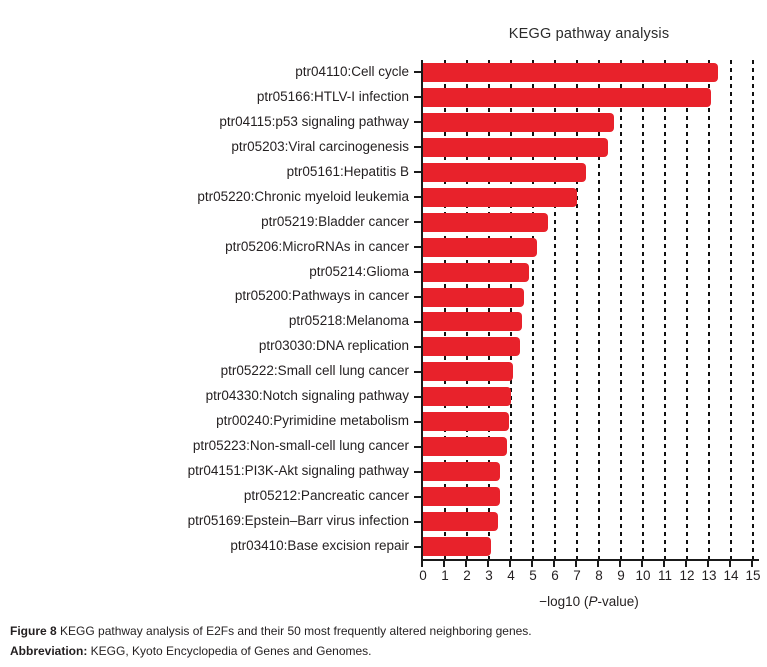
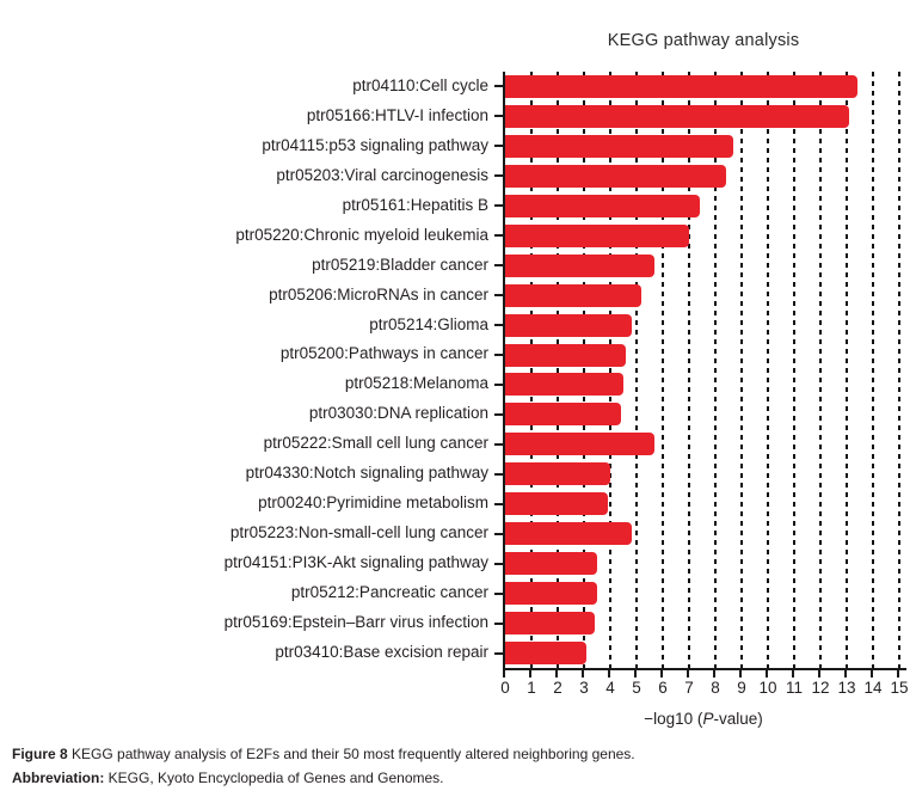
ptr05222:Small cell lung cancer: 4.1 -> 5.7
ptr05223:Non-small-cell lung cancer: 3.8 -> 4.8
